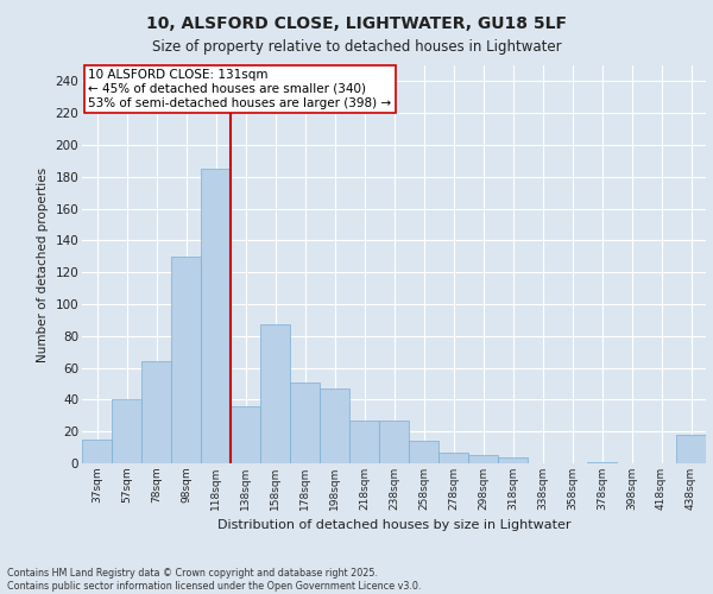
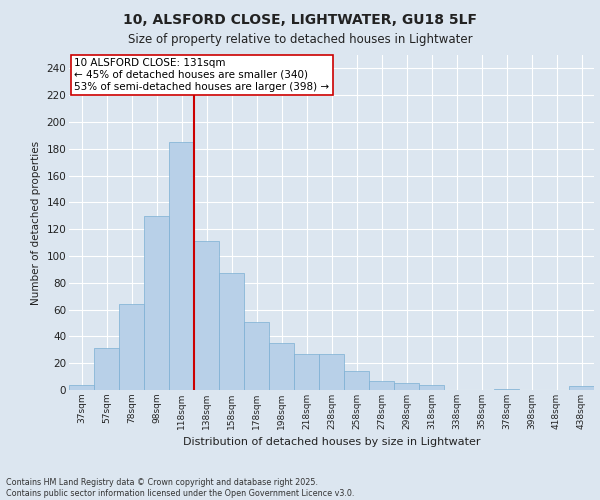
37sqm: 15 -> 4
57sqm: 40 -> 31
138sqm: 36 -> 111
198sqm: 47 -> 35
438sqm: 18 -> 3
